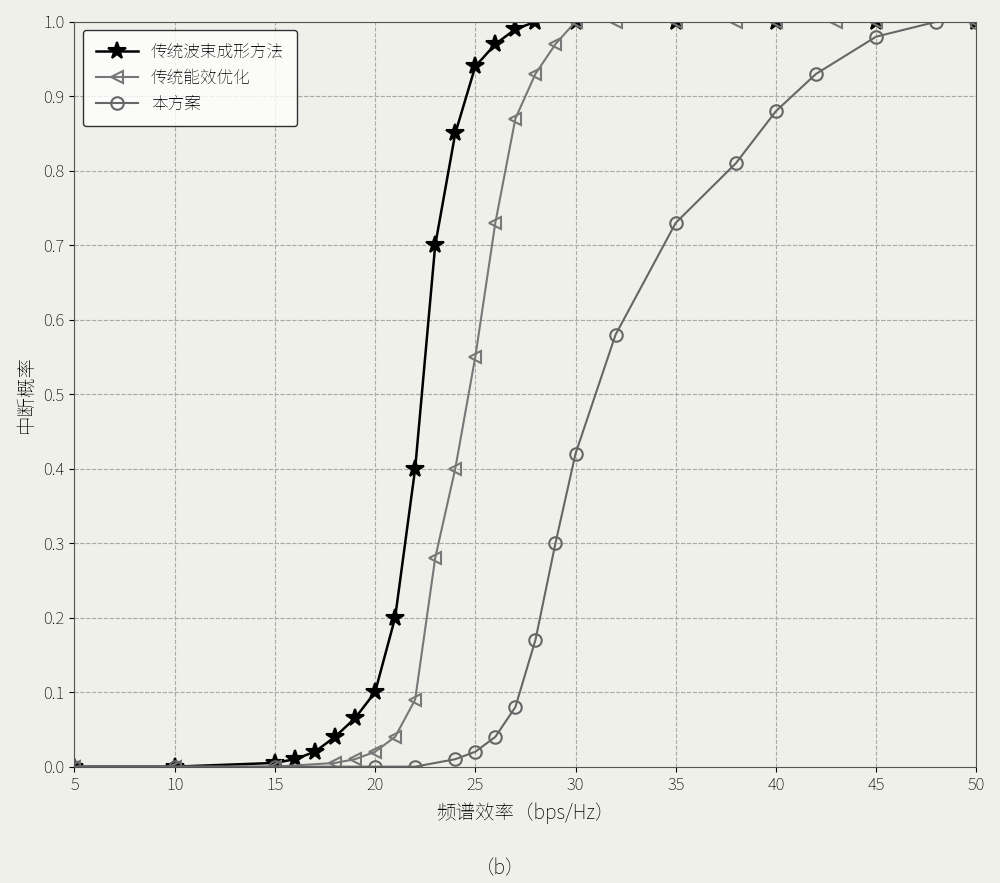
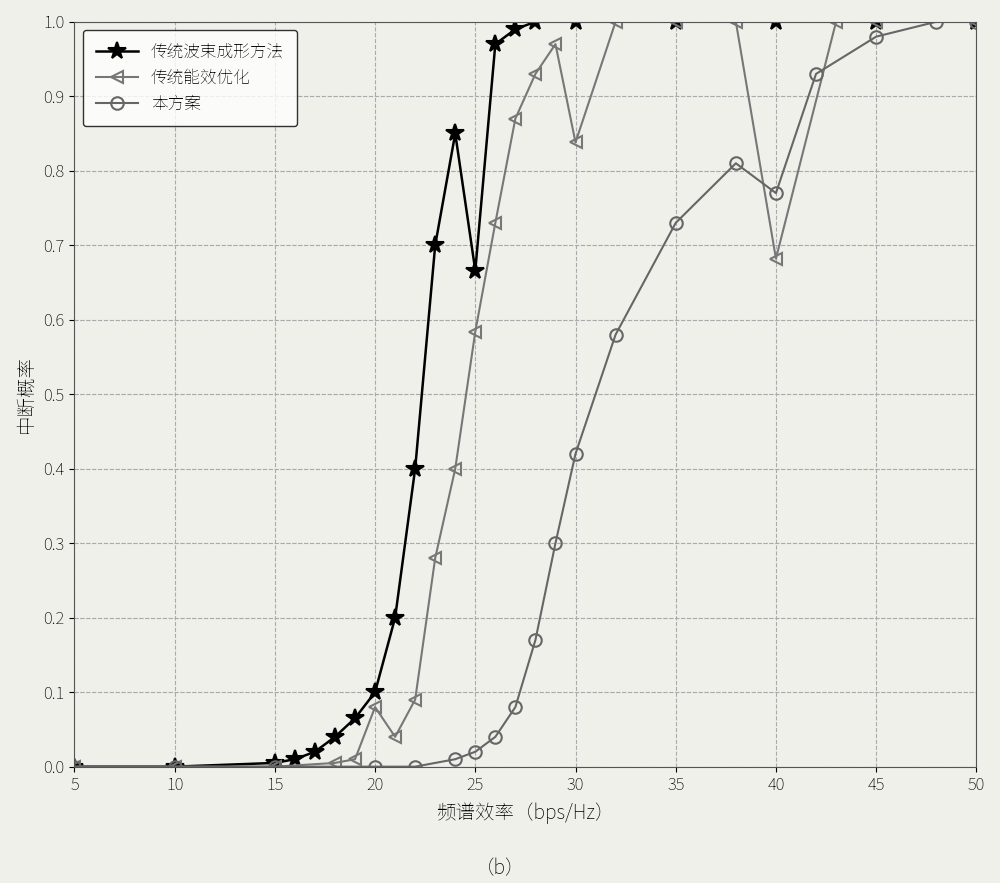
传统能效优化/20: 0.020 -> 0.080
传统波束成形方法/25: 0.940 -> 0.666
传统能效优化/25: 0.550 -> 0.584
传统能效优化/30: 1.000 -> 0.838
传统能效优化/40: 1.000 -> 0.682
本方案/40: 0.88 -> 0.77
